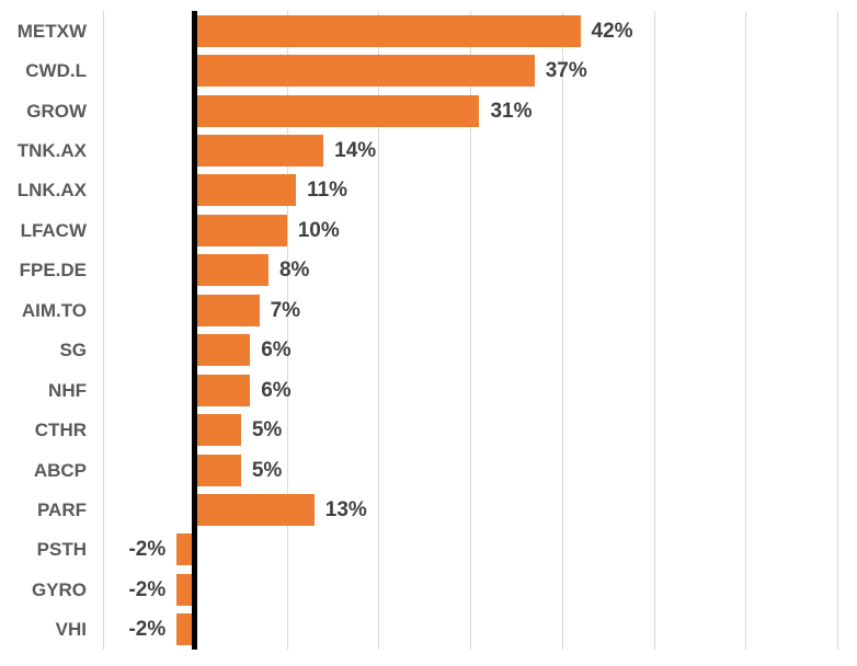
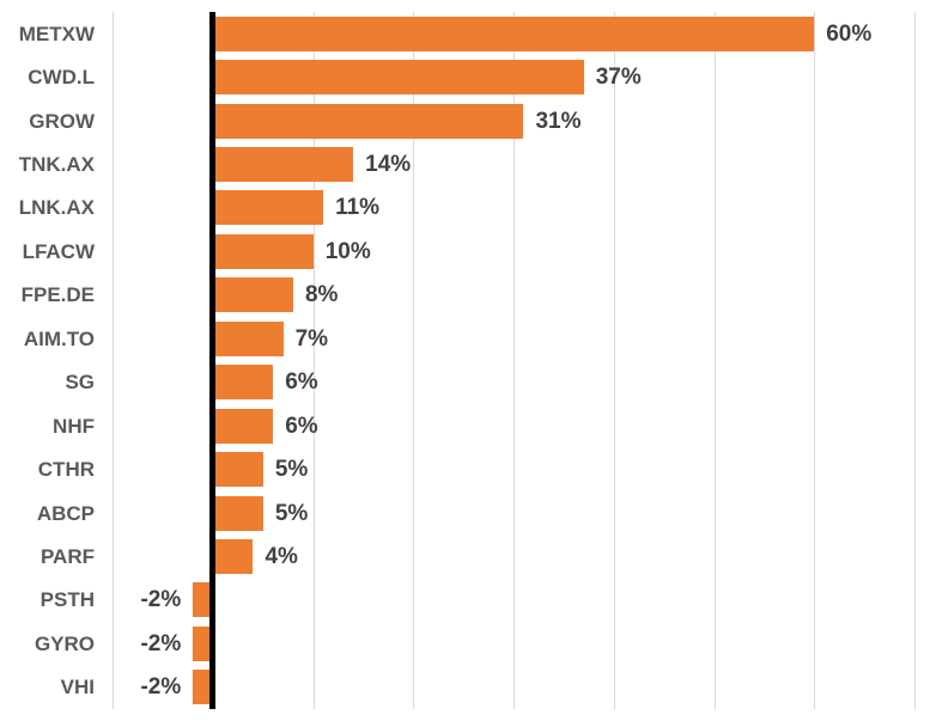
METXW: 42% -> 60%
PARF: 13% -> 4%
